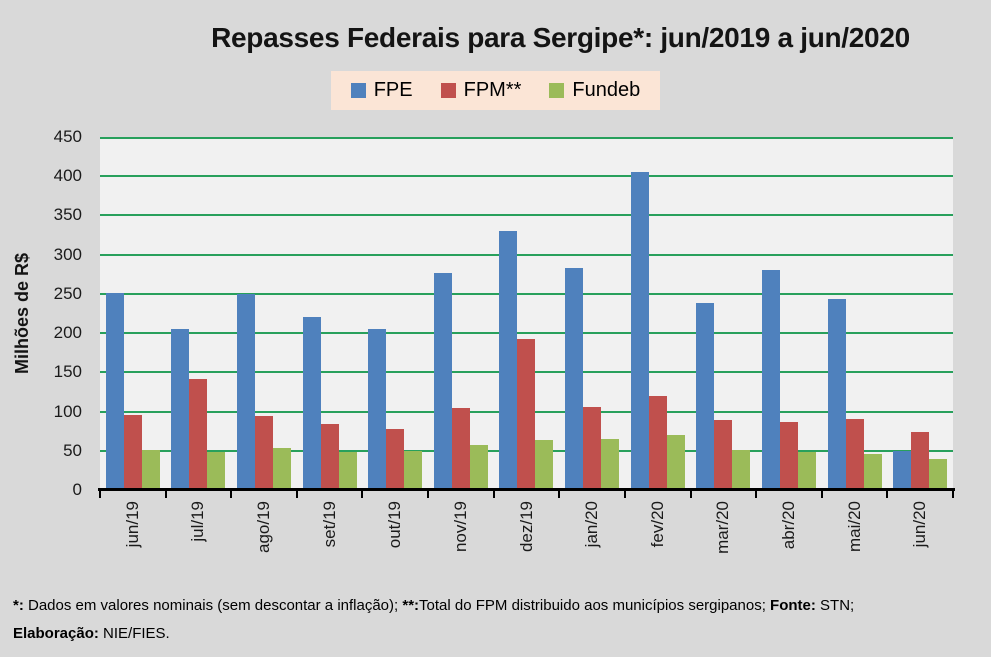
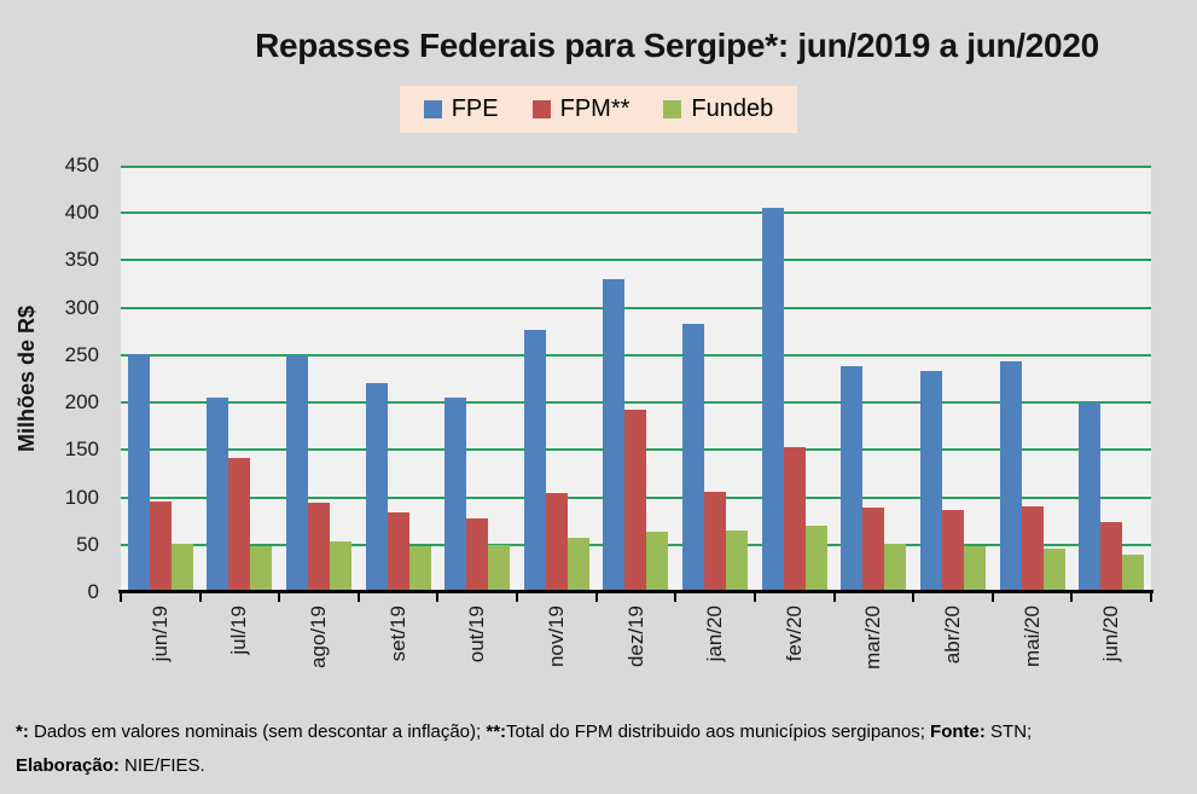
FPM**/fev/20: 120 -> 150
FPE/abr/20: 280 -> 230
FPE/jun/20: 50 -> 200
